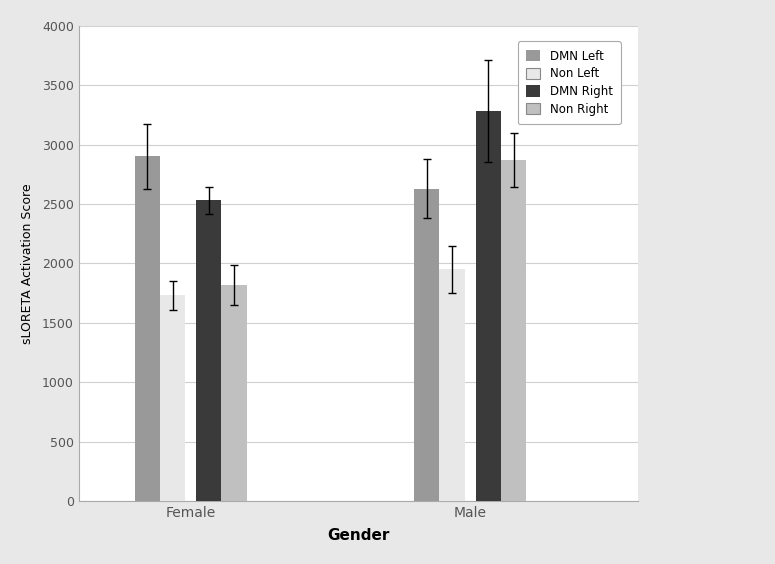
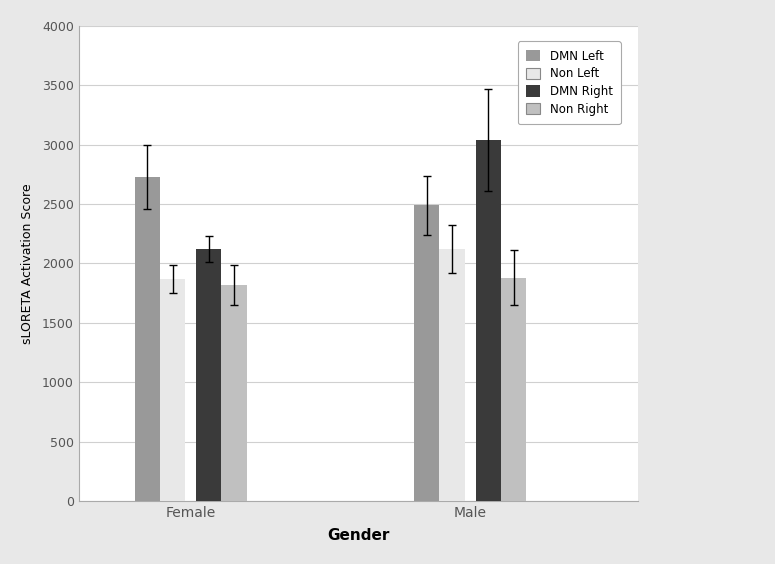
DMN Left/Female: 2900 -> 2730
Non Left/Female: 1730 -> 1870
DMN Right/Female: 2530 -> 2120
DMN Left/Male: 2630 -> 2490
Non Left/Male: 1950 -> 2120
DMN Right/Male: 3280 -> 3040
Non Right/Male: 2870 -> 1880
